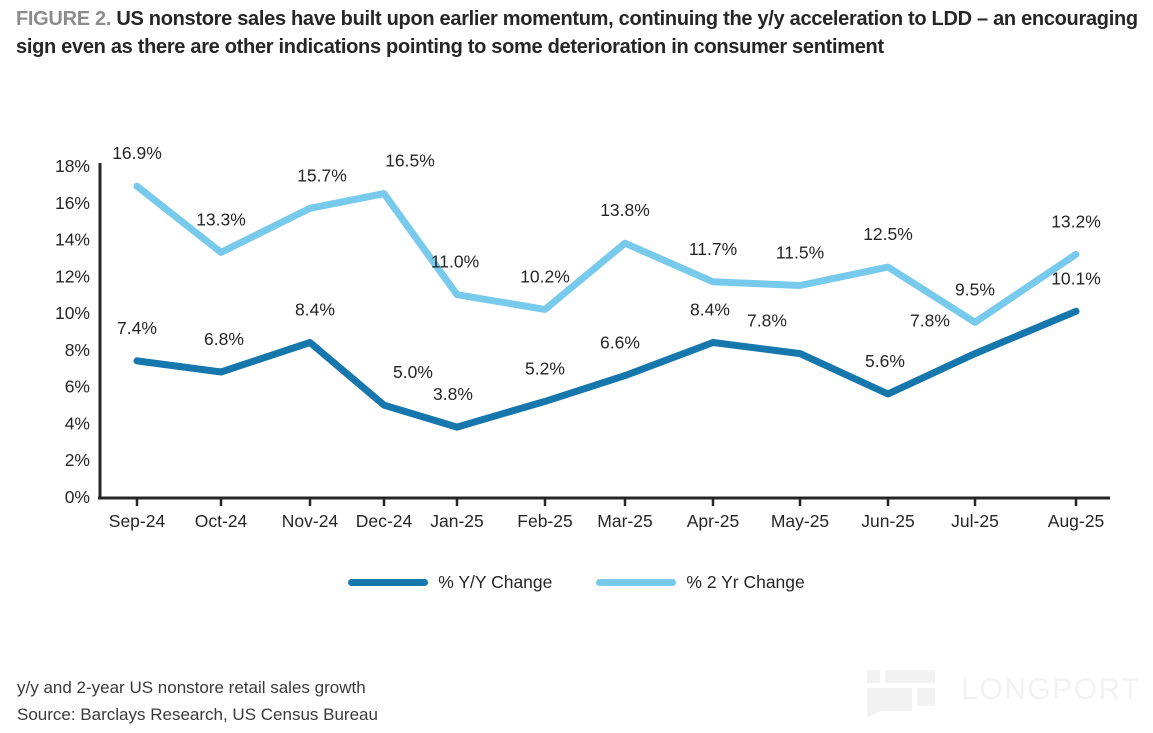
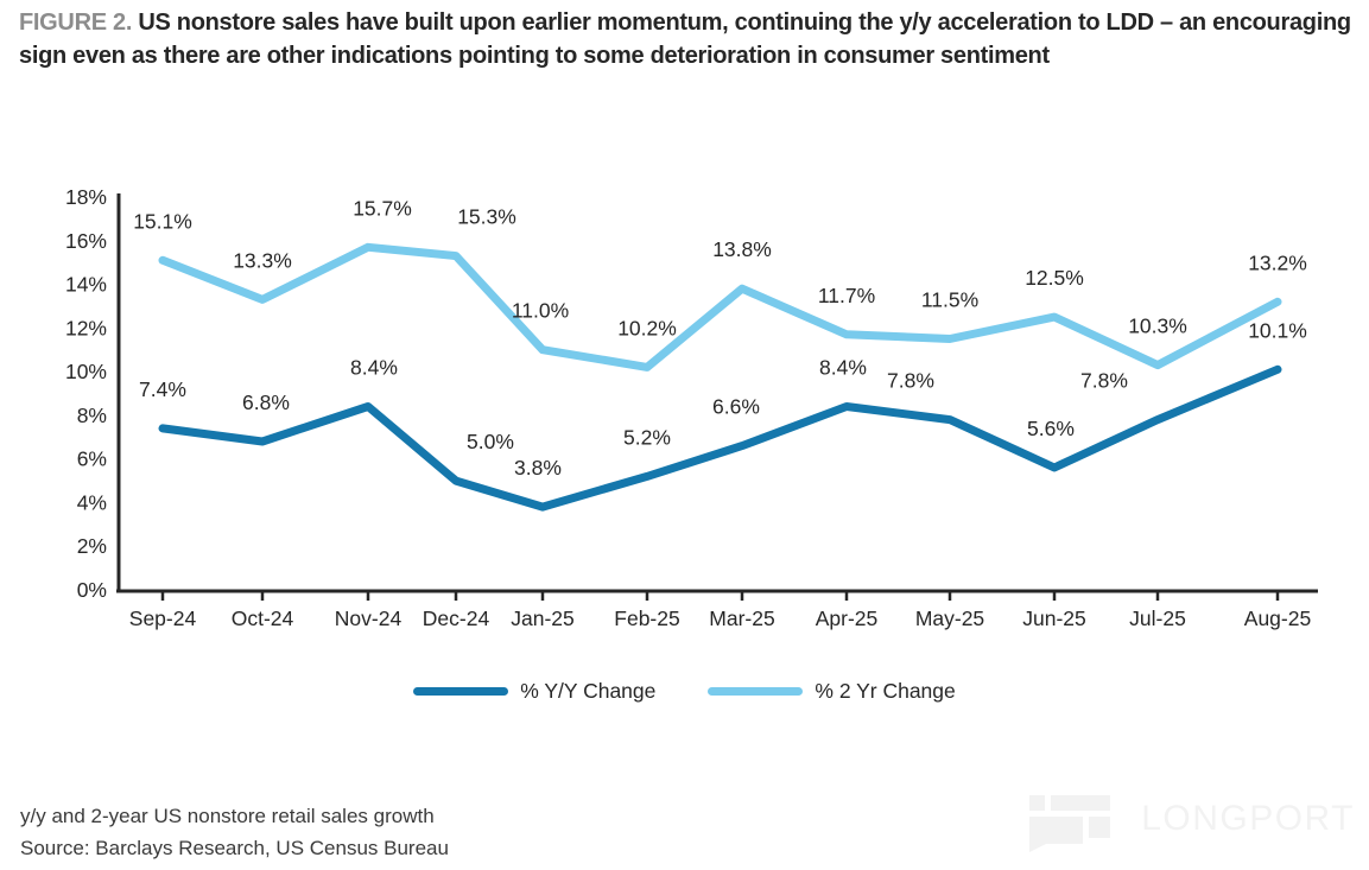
% 2 Yr Change/Sep-24: 16.9% -> 15.1%
% 2 Yr Change/Dec-24: 16.5% -> 15.3%
% 2 Yr Change/Jul-25: 9.5% -> 10.3%
